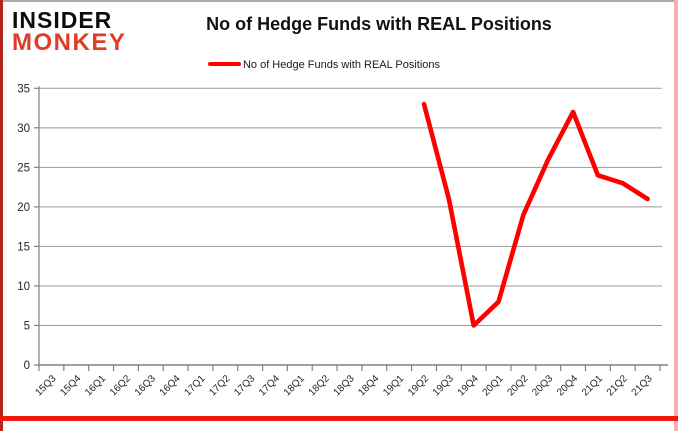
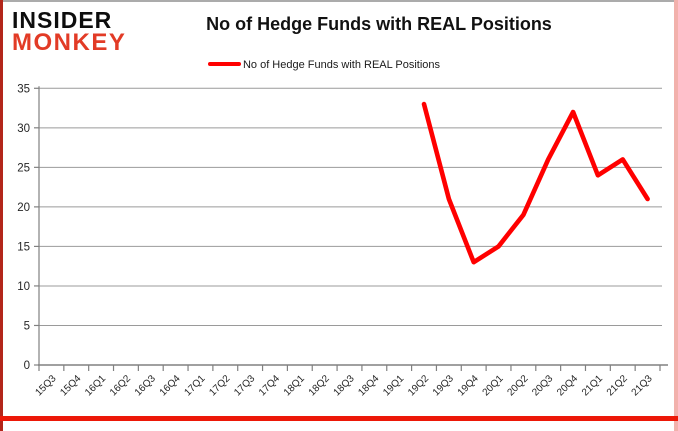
19Q4: 5 -> 13
20Q1: 8 -> 15
21Q2: 23 -> 26
